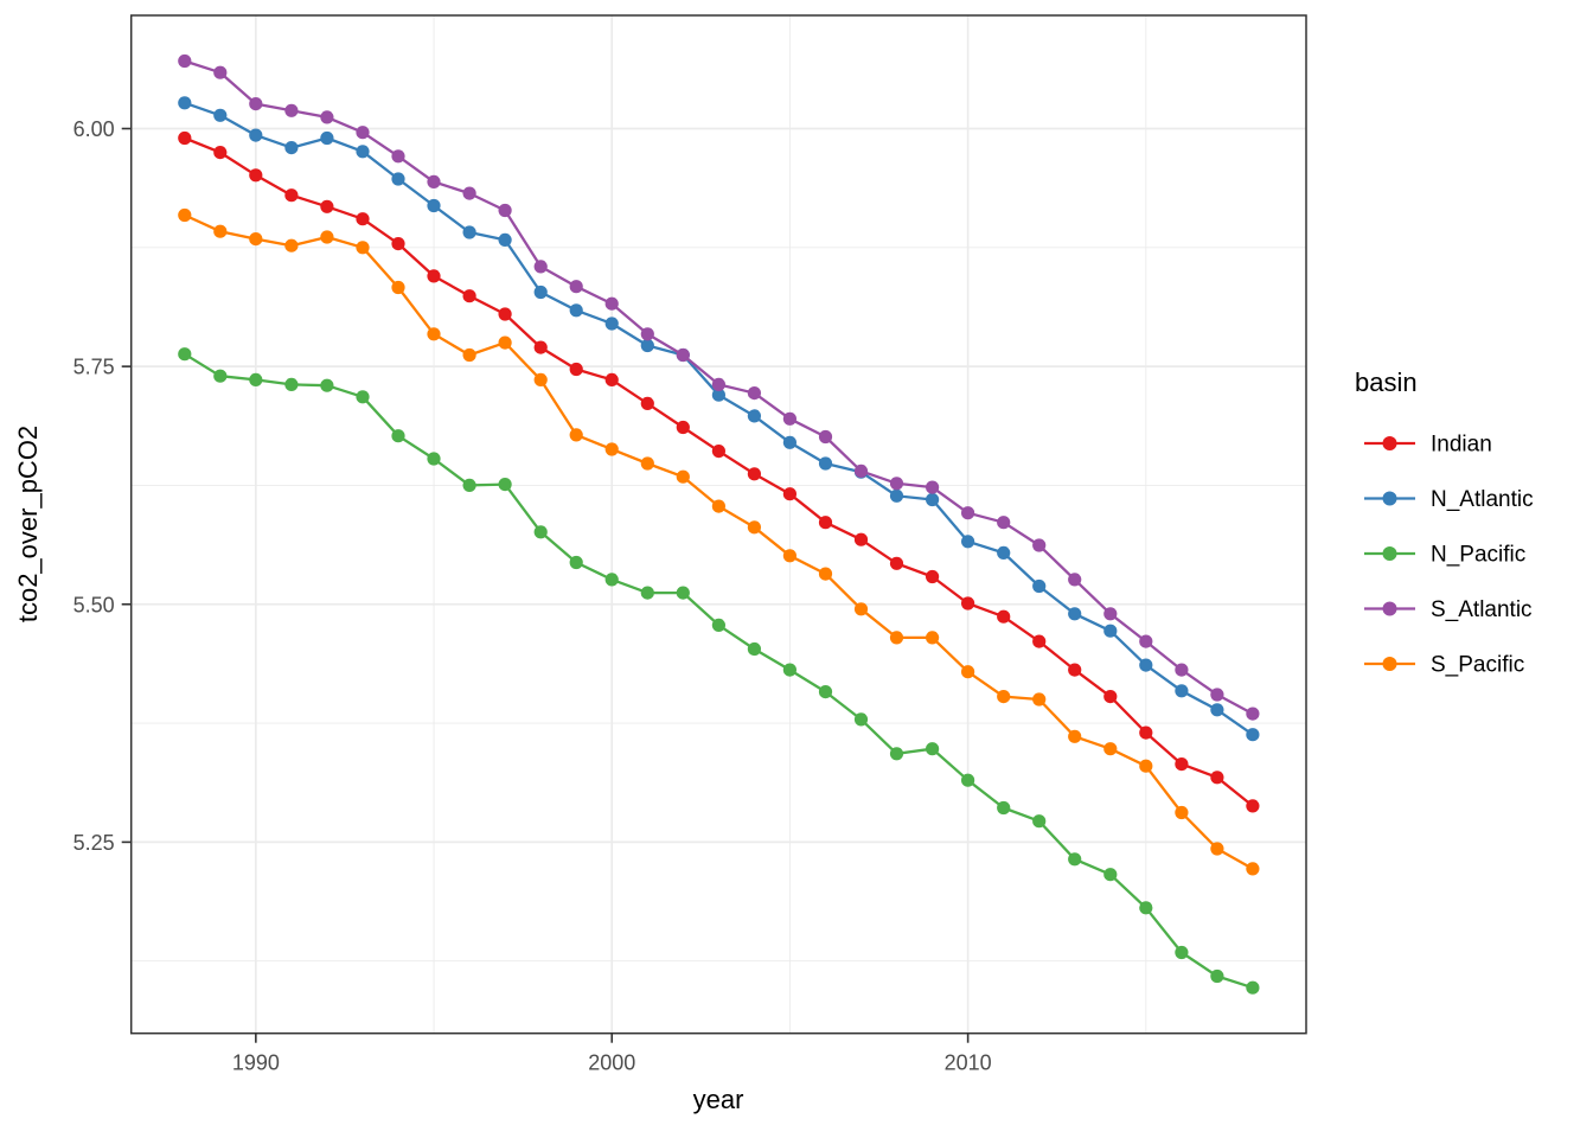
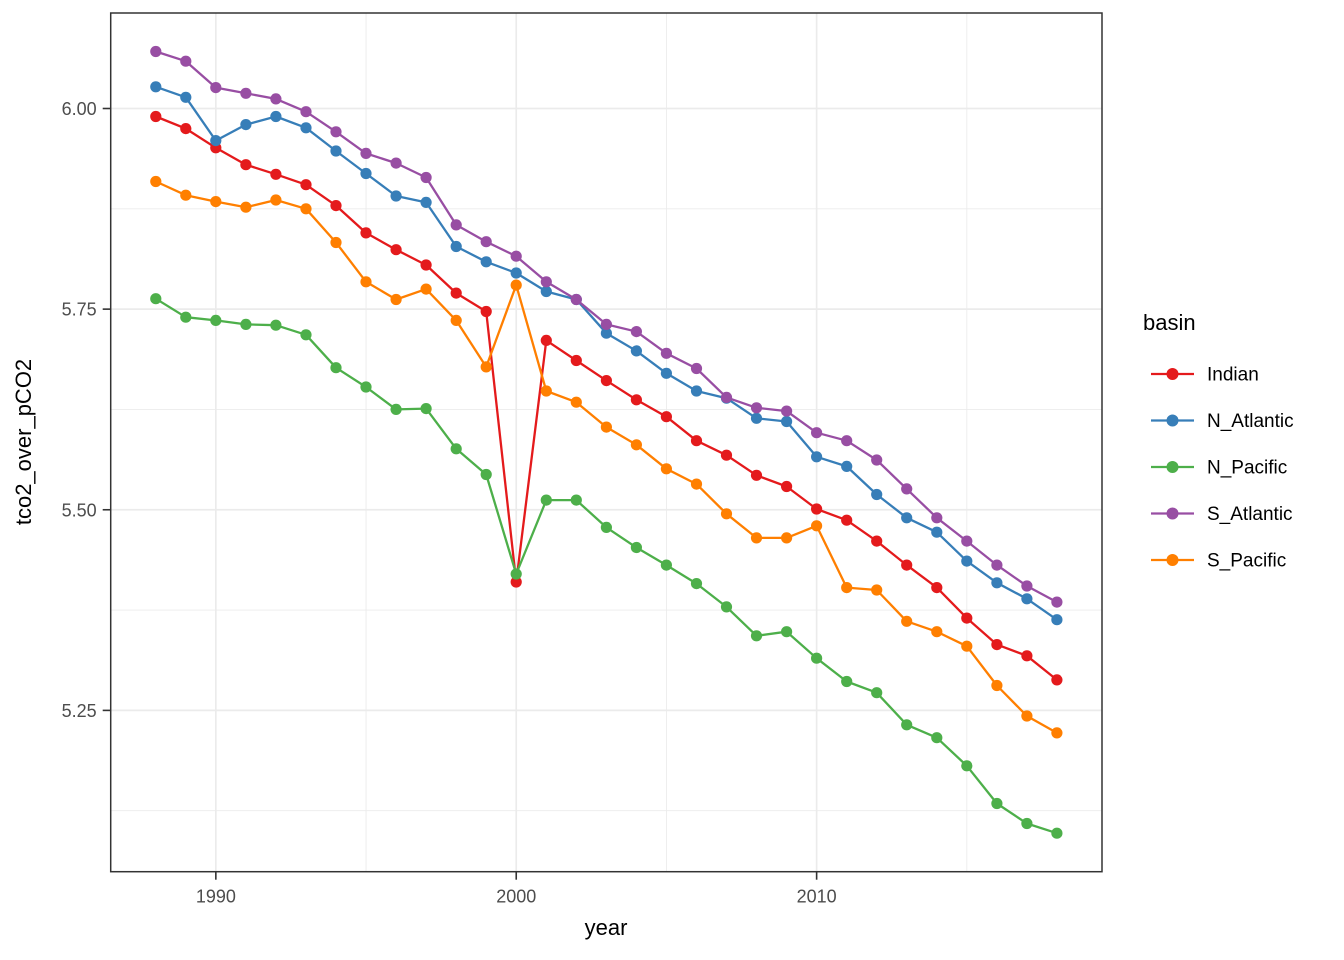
N_Atlantic/1990: 5.99 -> 5.96
Indian/2000: 5.74 -> 5.41
N_Pacific/2000: 5.53 -> 5.42
S_Pacific/2000: 5.66 -> 5.78
S_Pacific/2010: 5.43 -> 5.48
